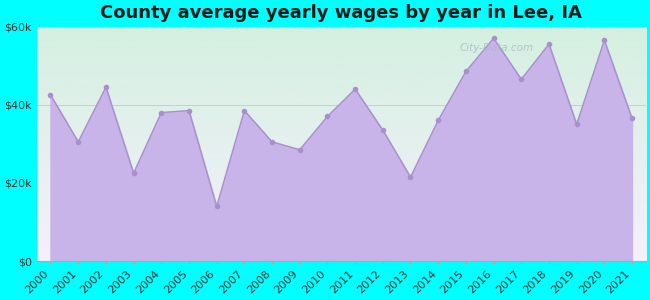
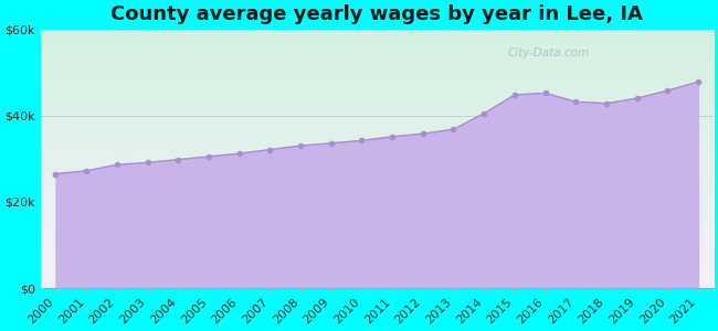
2000: $42.5k -> $26.5k
2001: $30.5k -> $27.2k
2002: $44.5k -> $28.6k
2003: $22.5k -> $29.1k
2004: $38.0k -> $29.8k
2005: $38.5k -> $30.5k
2006: $14.0k -> $31.2k
2007: $38.5k -> $32.1k
2008: $30.5k -> $33.0k
2009: $28.5k -> $33.6k
2010: $37.0k -> $34.2k
2011: $44.0k -> $35.1k
2012: $33.5k -> $35.8k
2013: $21.5k -> $36.8k
2014: $36.0k -> $40.5k
2015: $48.5k -> $44.8k
2016: $57.0k -> $45.2k
2017: $46.5k -> $43.2k
2018: $55.5k -> $42.8k
2019: $35.0k -> $44.0k
2020: $56.5k -> $45.8k
2021: $36.5k -> $47.8k
